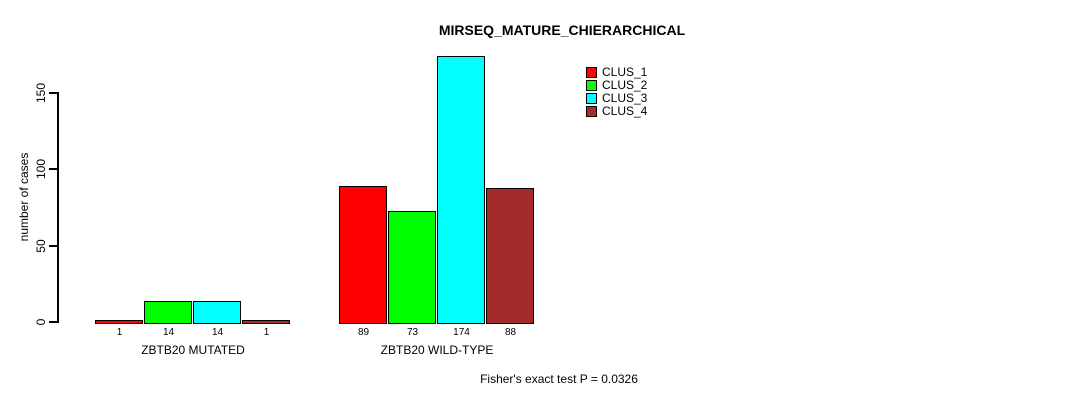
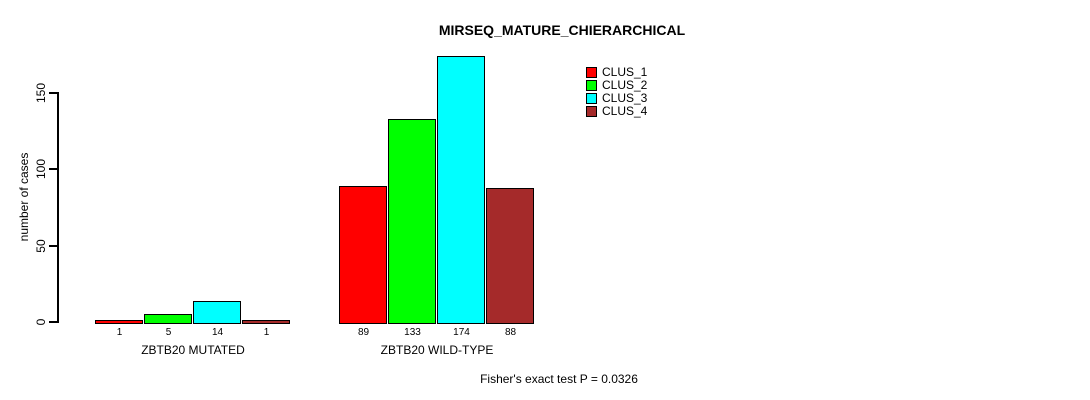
CLUS_2/ZBTB20 MUTATED: 14 -> 5
CLUS_2/ZBTB20 WILD-TYPE: 73 -> 133
